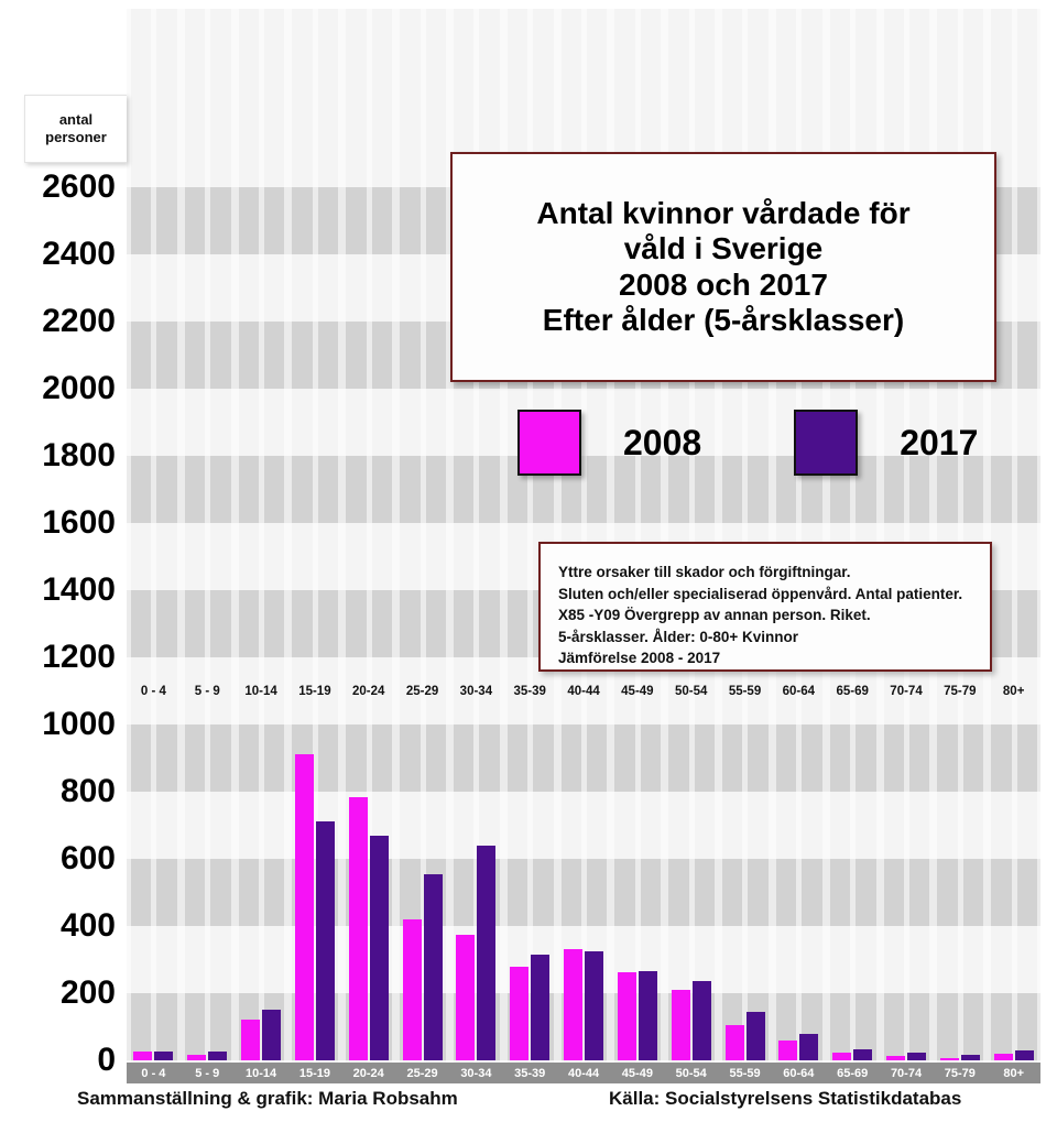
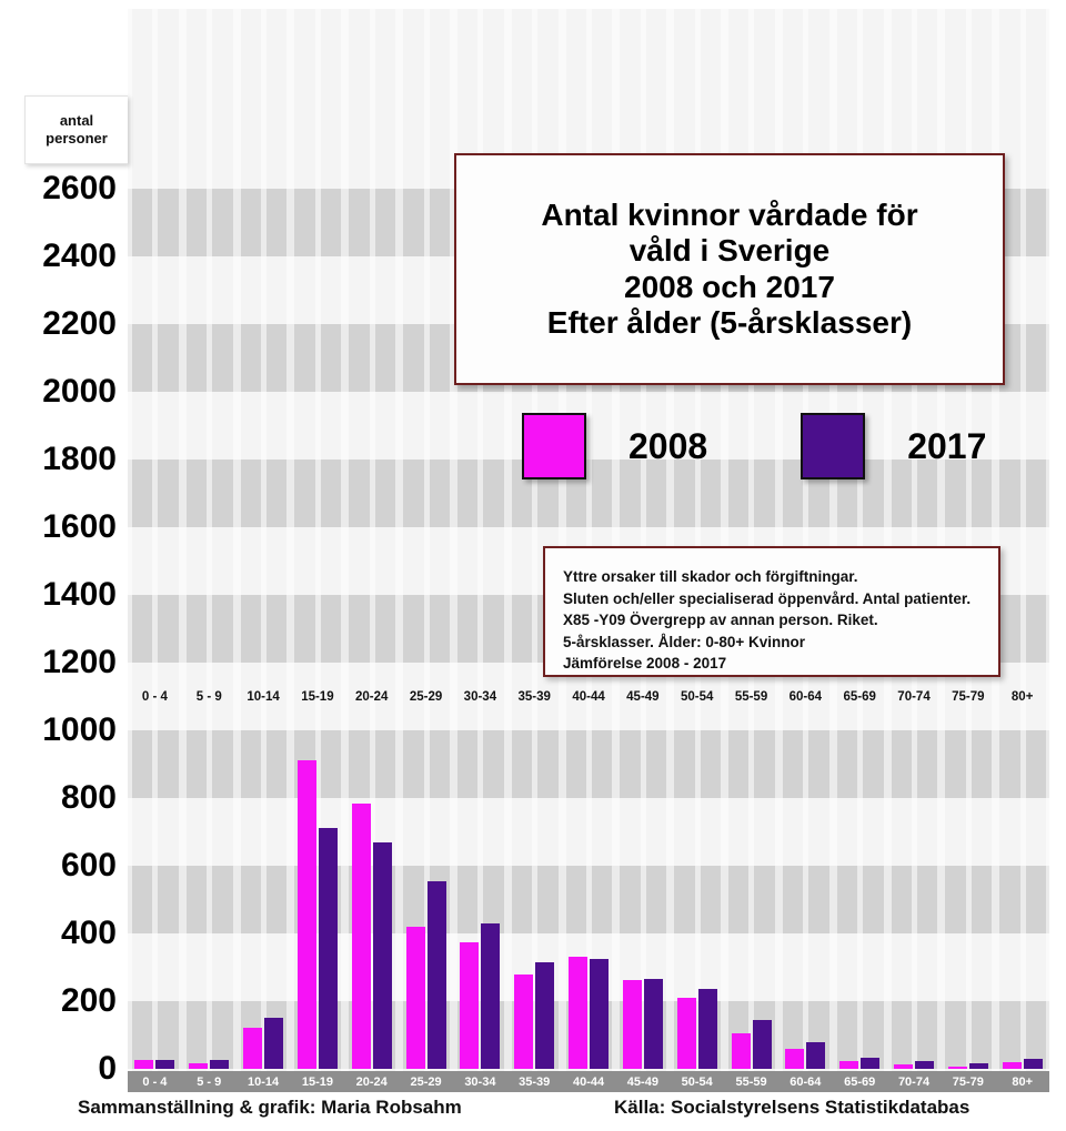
2017/30-34: 640 -> 430
